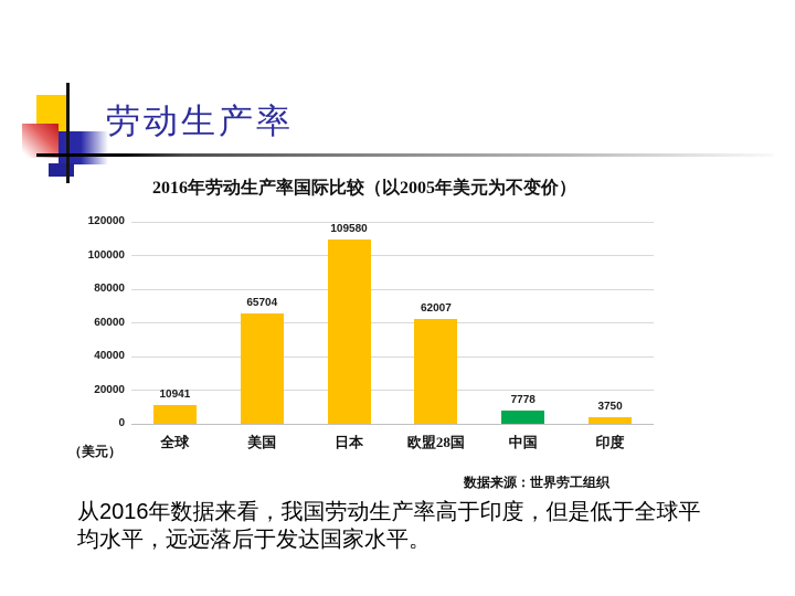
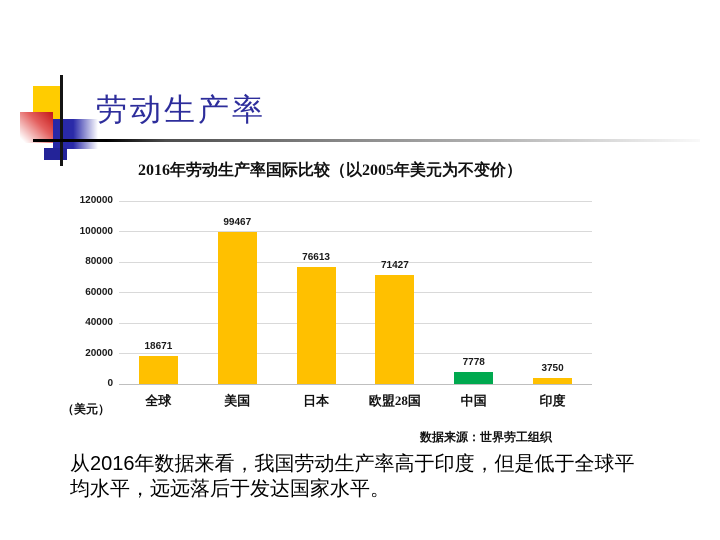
全球: 10941 -> 18671
美国: 65704 -> 99467
日本: 109580 -> 76613
欧盟28国: 62007 -> 71427
